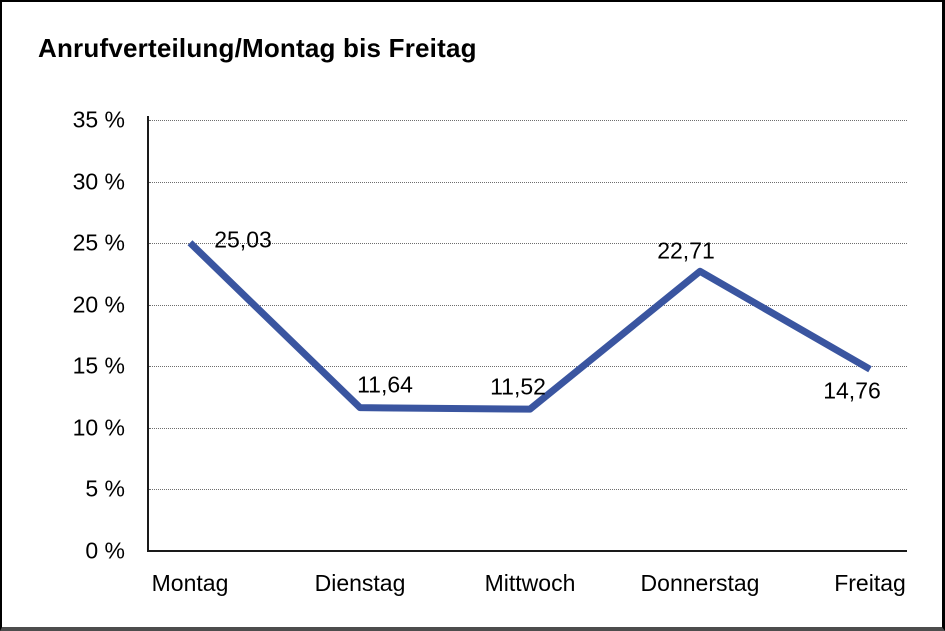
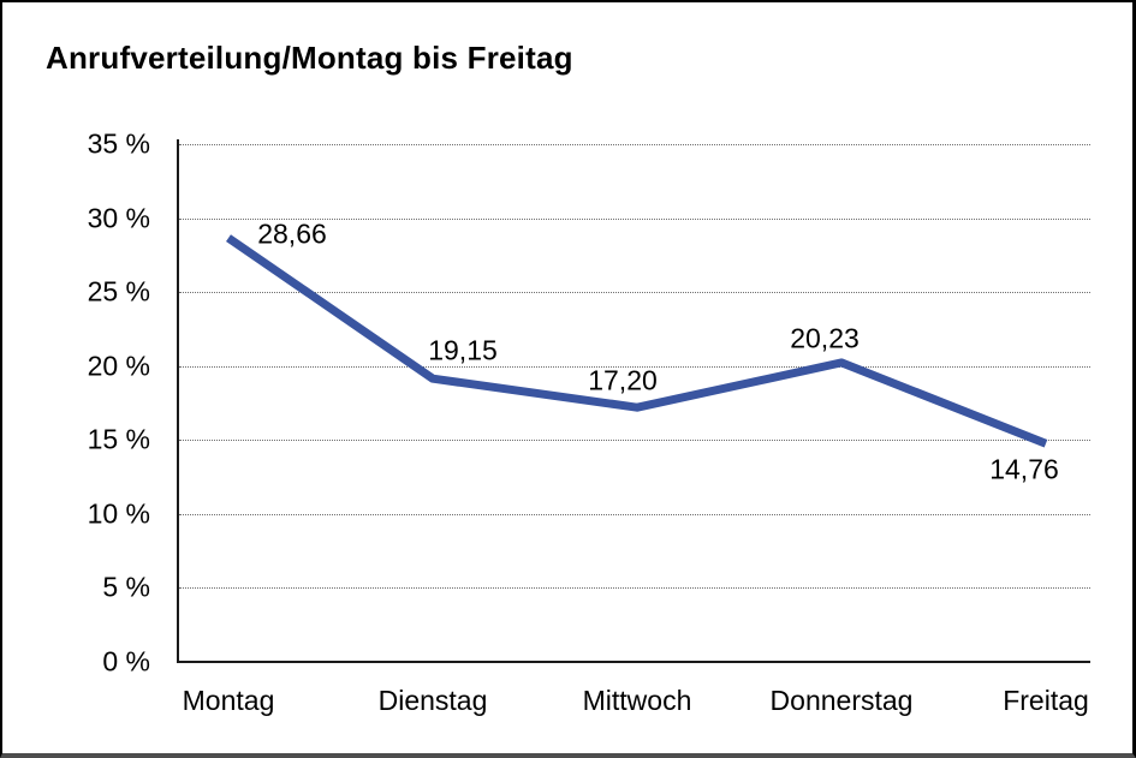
Montag: 25,03 -> 28,66
Dienstag: 11,64 -> 19,15
Mittwoch: 11,52 -> 17,20
Donnerstag: 22,71 -> 20,23
